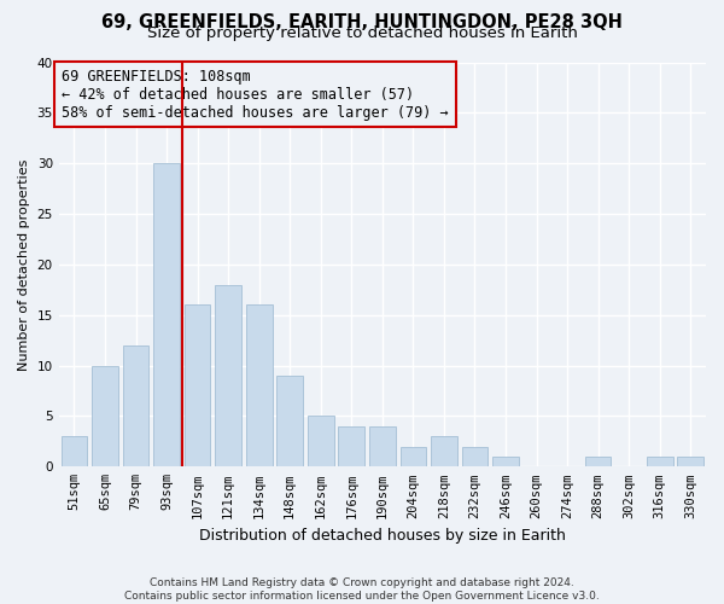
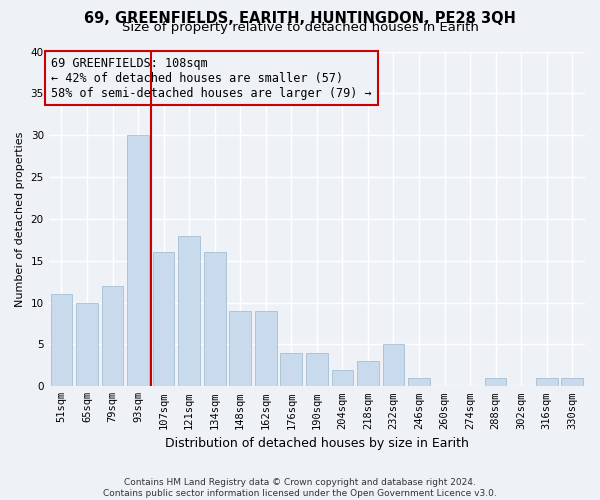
51sqm: 3 -> 11
162sqm: 5 -> 9
232sqm: 2 -> 5
